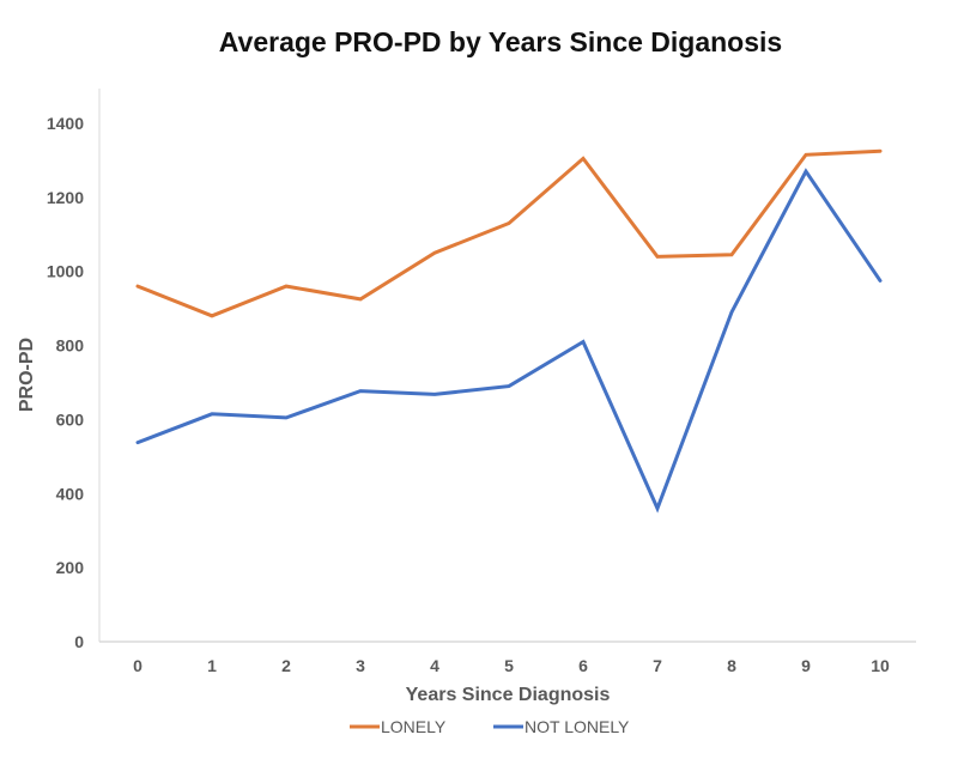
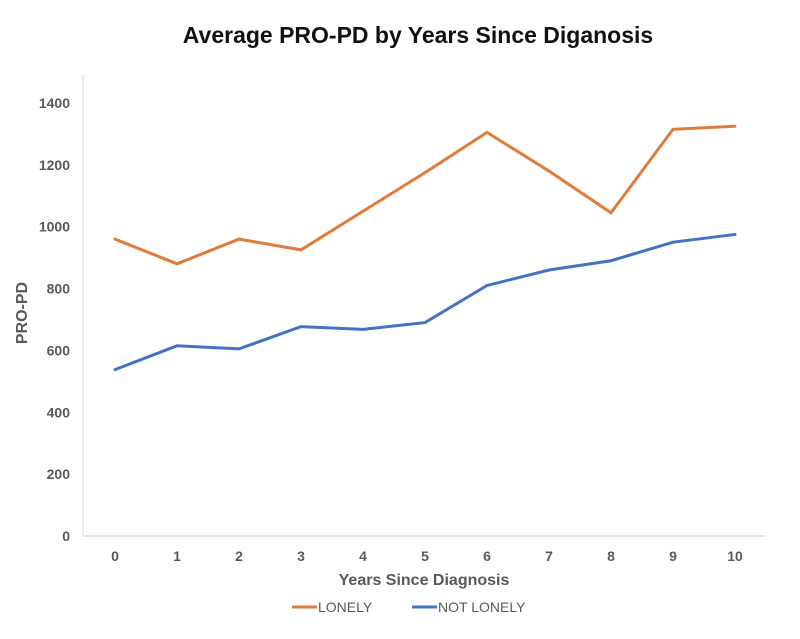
LONELY/5: 1130 -> 1180
LONELY/7: 1040 -> 1180
NOT LONELY/7: 360 -> 860
NOT LONELY/9: 1270 -> 950
